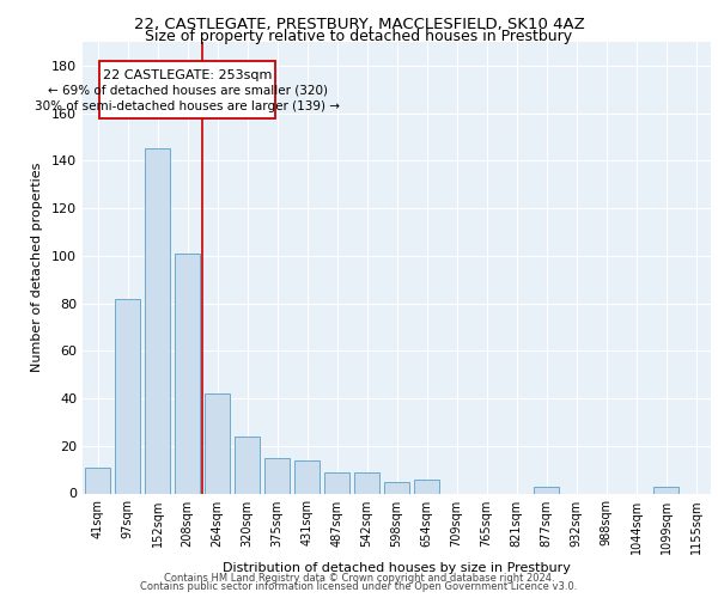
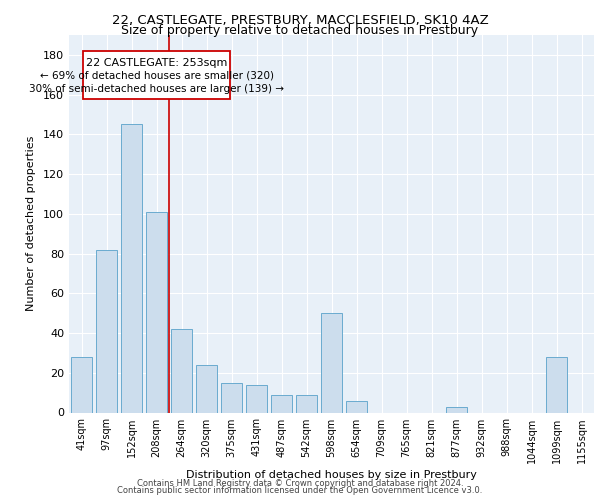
41sqm: 11 -> 28
598sqm: 5 -> 50
1099sqm: 3 -> 28
